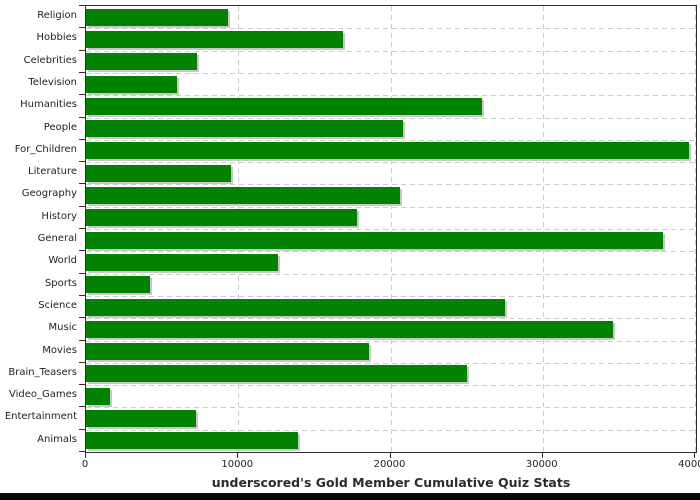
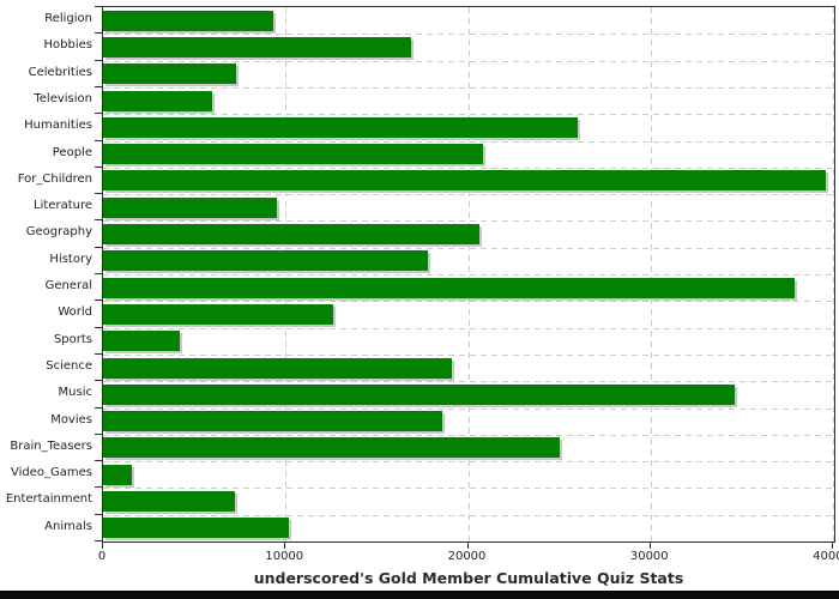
Science: 27500 -> 19100
Animals: 13900 -> 10200
